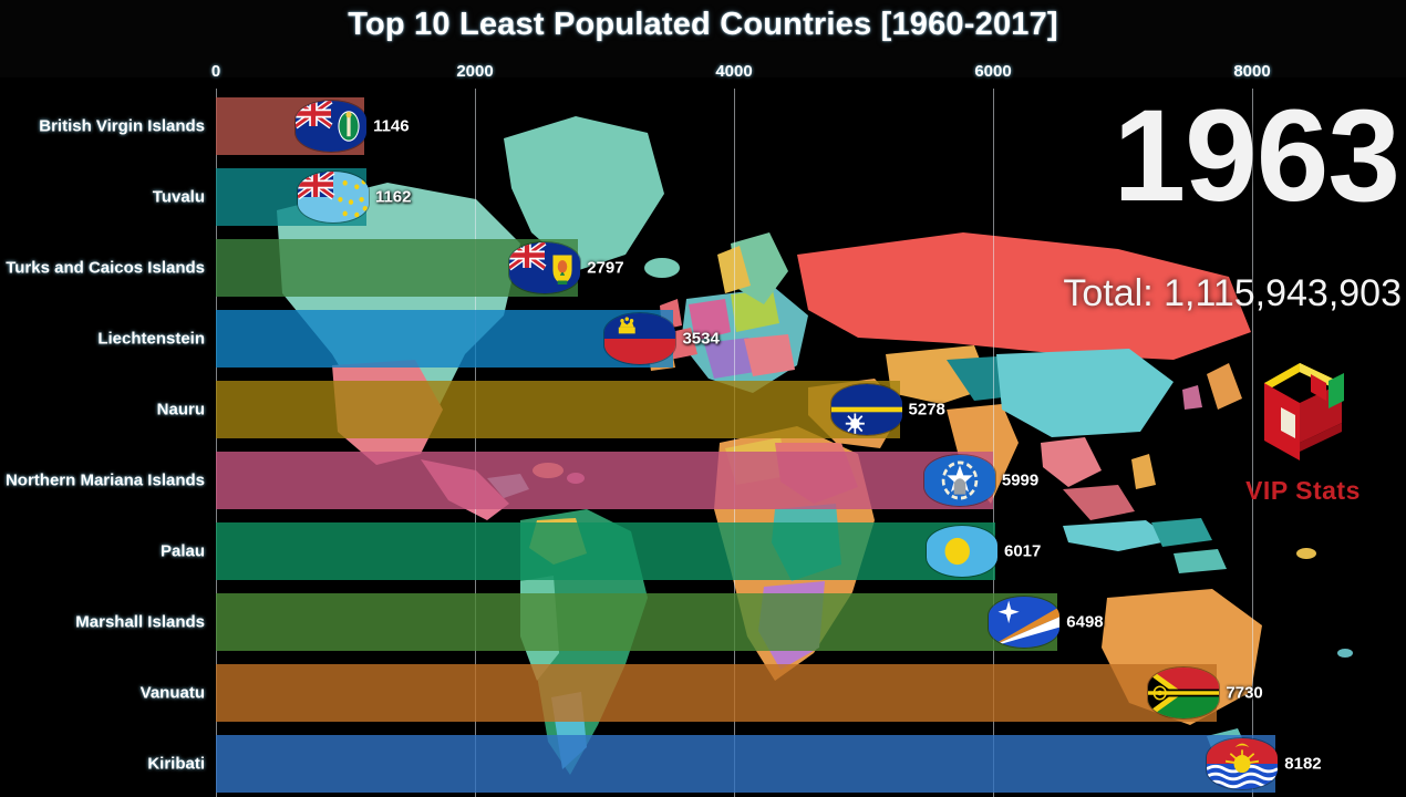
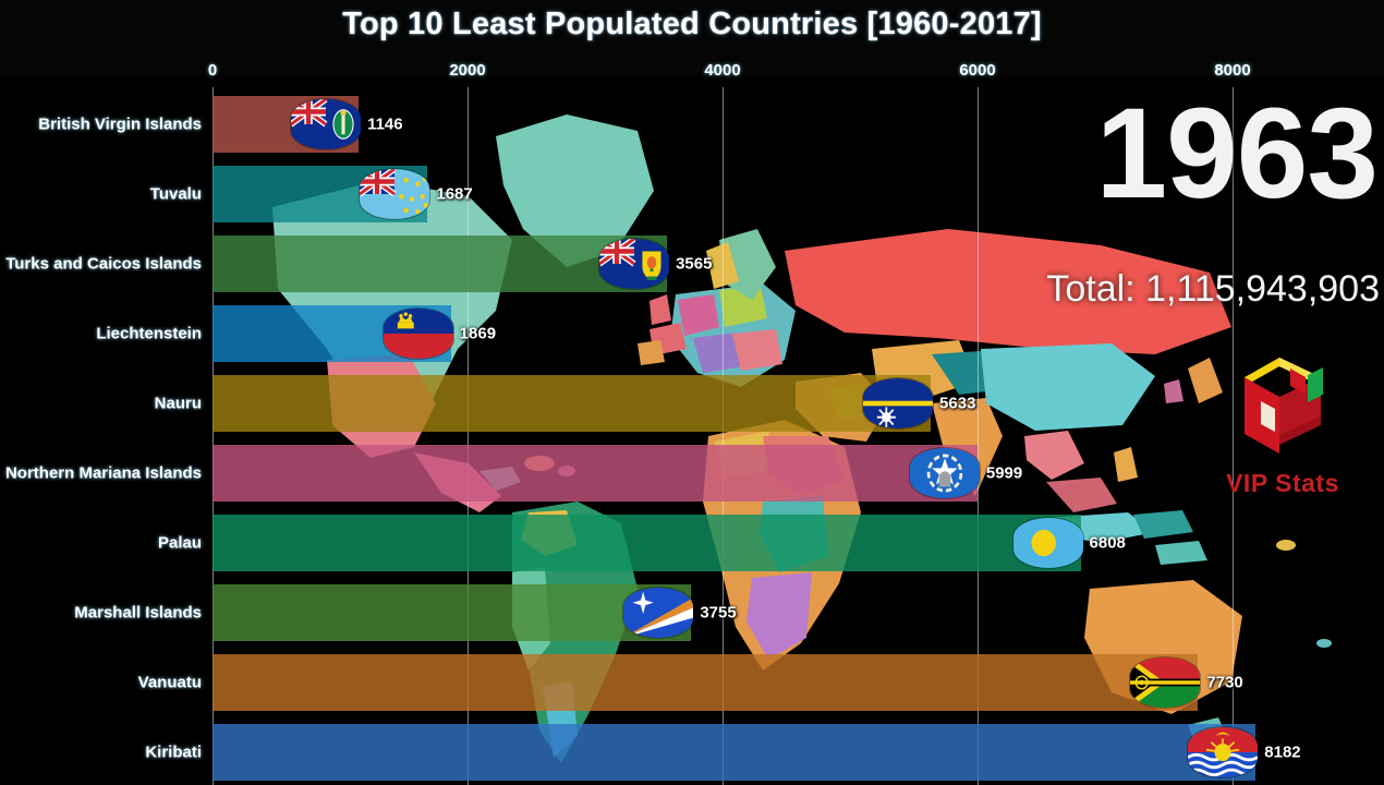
Tuvalu: 1162 -> 1687
Turks and Caicos Islands: 2797 -> 3565
Liechtenstein: 3534 -> 1869
Nauru: 5278 -> 5633
Palau: 6017 -> 6808
Marshall Islands: 6498 -> 3755
